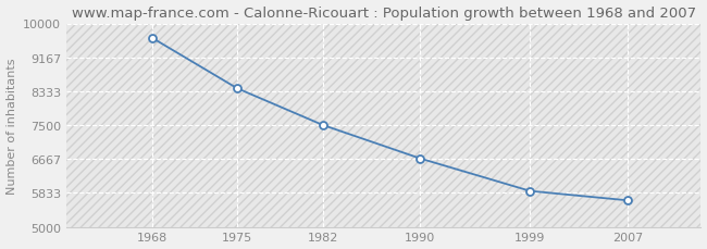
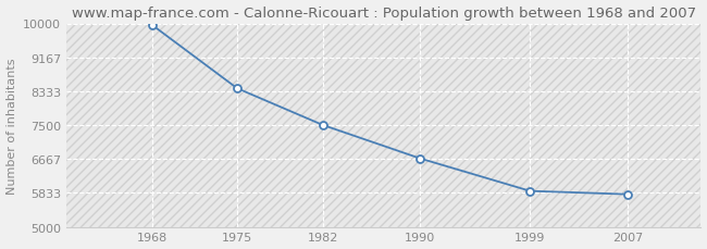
1968: 9650 -> 9970
2007: 5650 -> 5800
